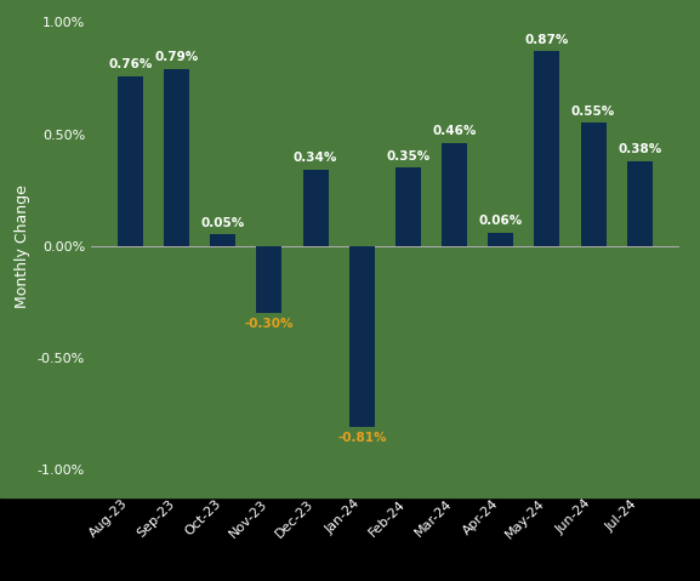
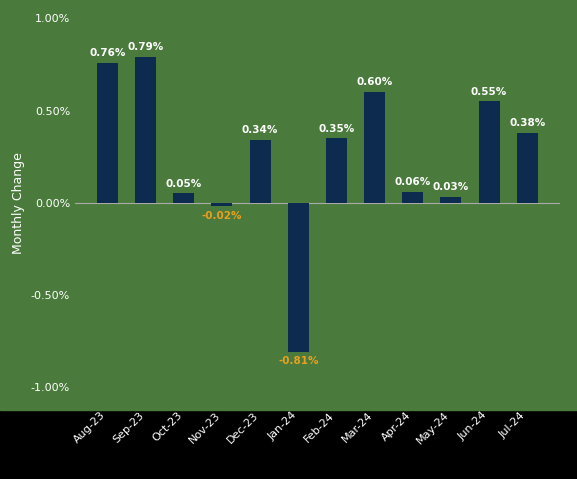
Nov-23: -0.30% -> -0.02%
Mar-24: 0.46% -> 0.60%
May-24: 0.87% -> 0.03%
